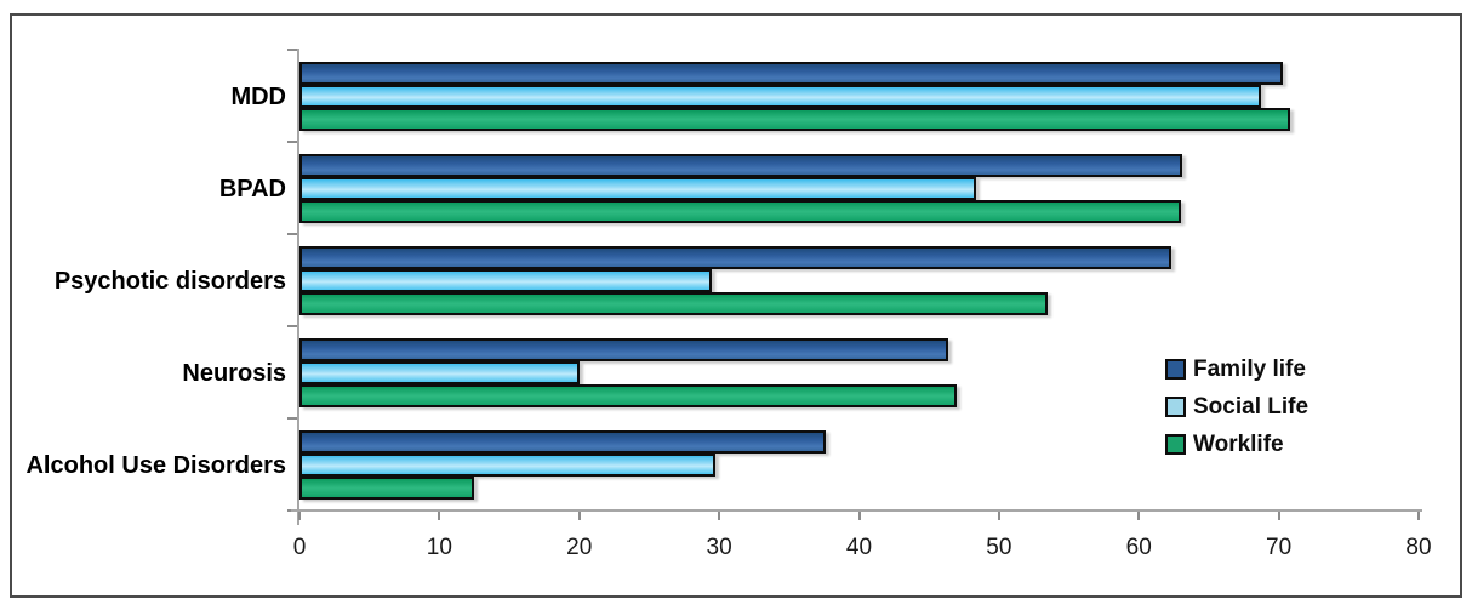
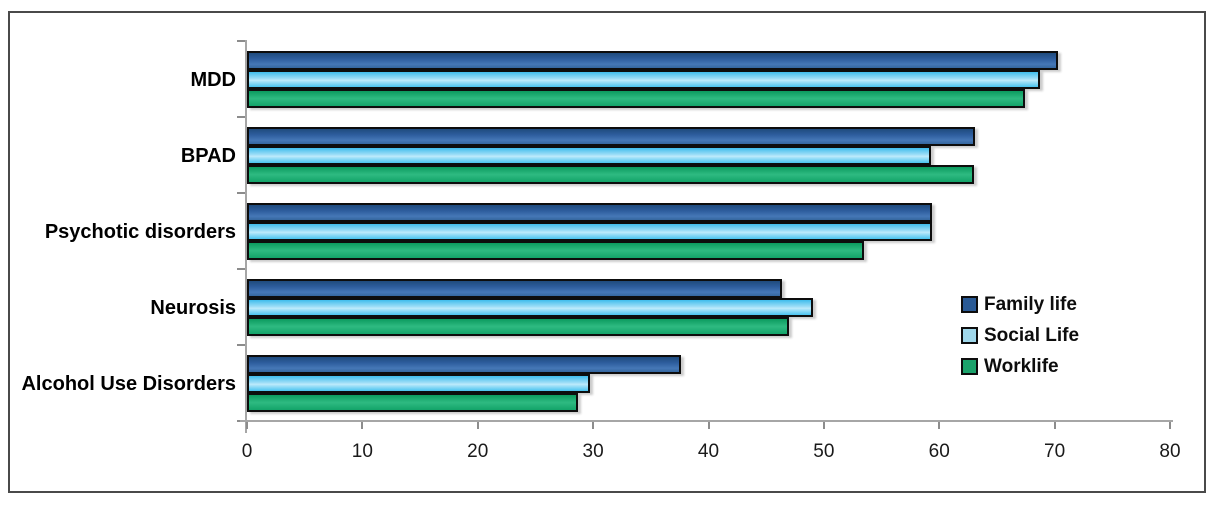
Worklife/MDD: 70.8 -> 67.4
Social Life/BPAD: 48.4 -> 59.3
Family life/Psychotic disorders: 62.3 -> 59.4
Social Life/Psychotic disorders: 29.5 -> 59.4
Social Life/Neurosis: 20.0 -> 49.1
Worklife/Alcohol Use Disorders: 12.5 -> 28.7
